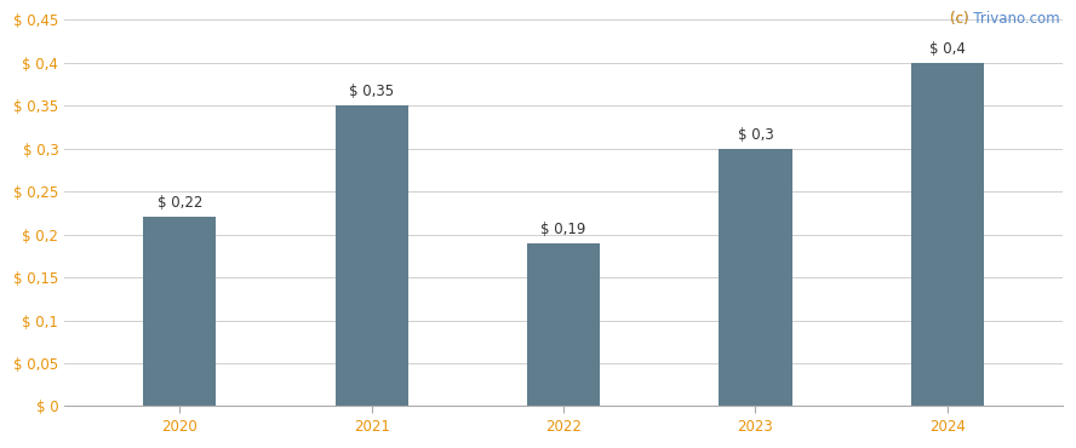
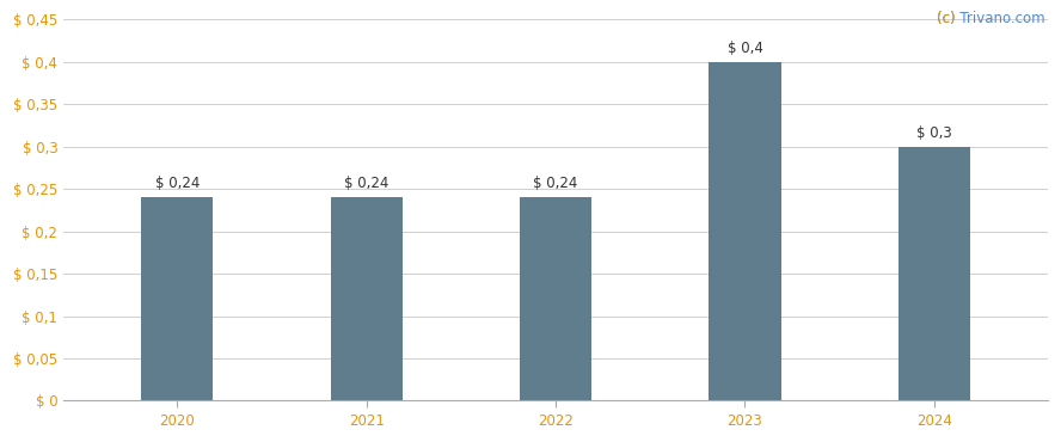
2020: 0,22 -> 0,24
2021: 0,35 -> 0,24
2022: 0,19 -> 0,24
2023: 0,3 -> 0,4
2024: 0,4 -> 0,3
